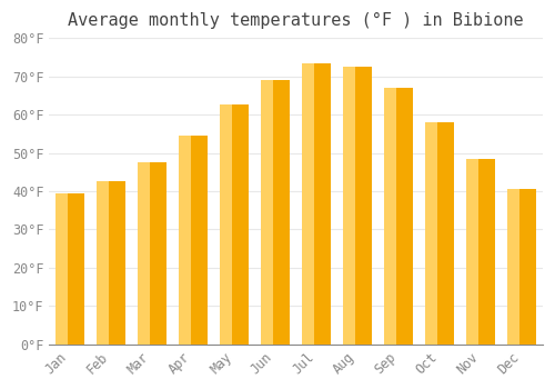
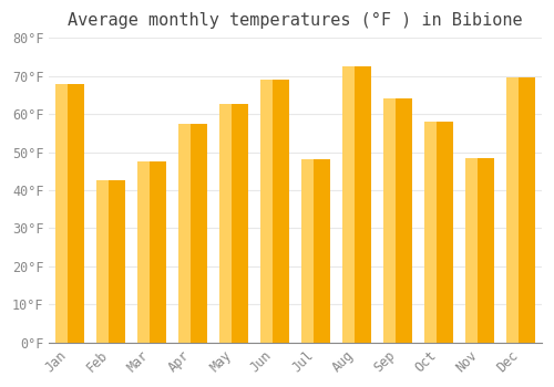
Jan: 39.5°F -> 68.0°F
Apr: 54.5°F -> 57.5°F
Jul: 73.5°F -> 48.0°F
Sep: 67.0°F -> 64.0°F
Dec: 40.5°F -> 69.5°F
